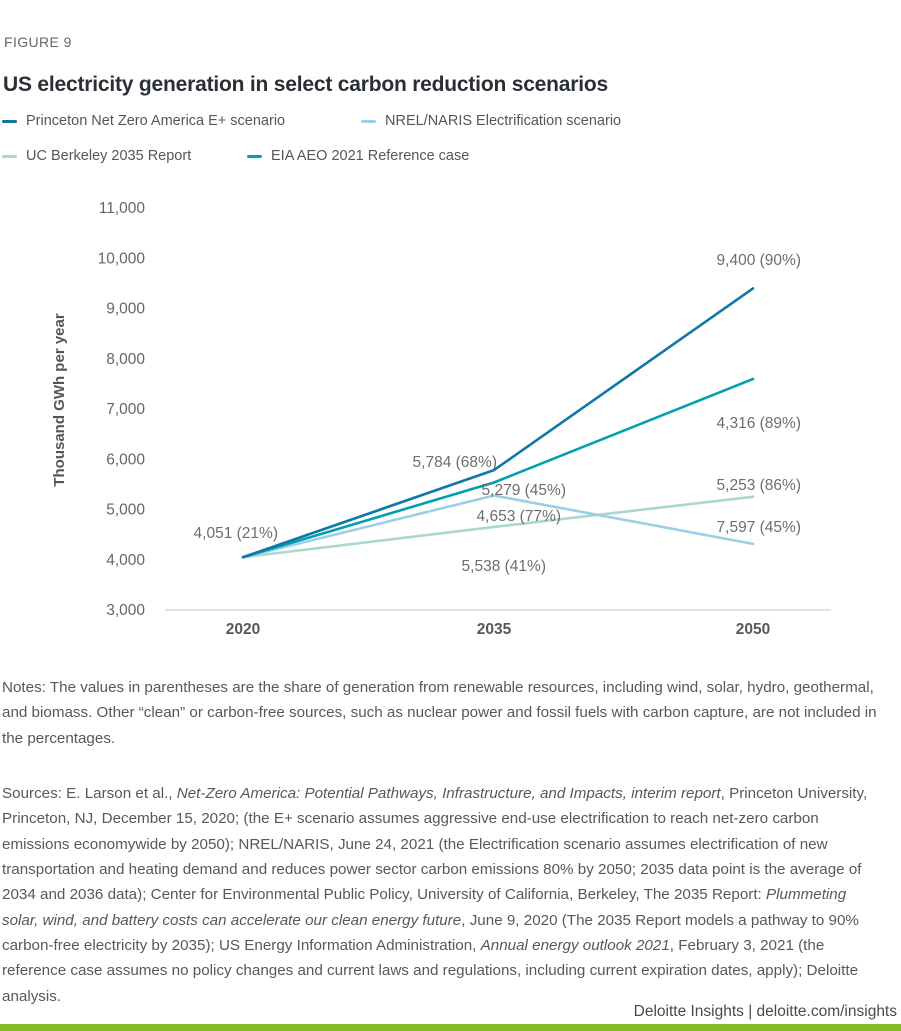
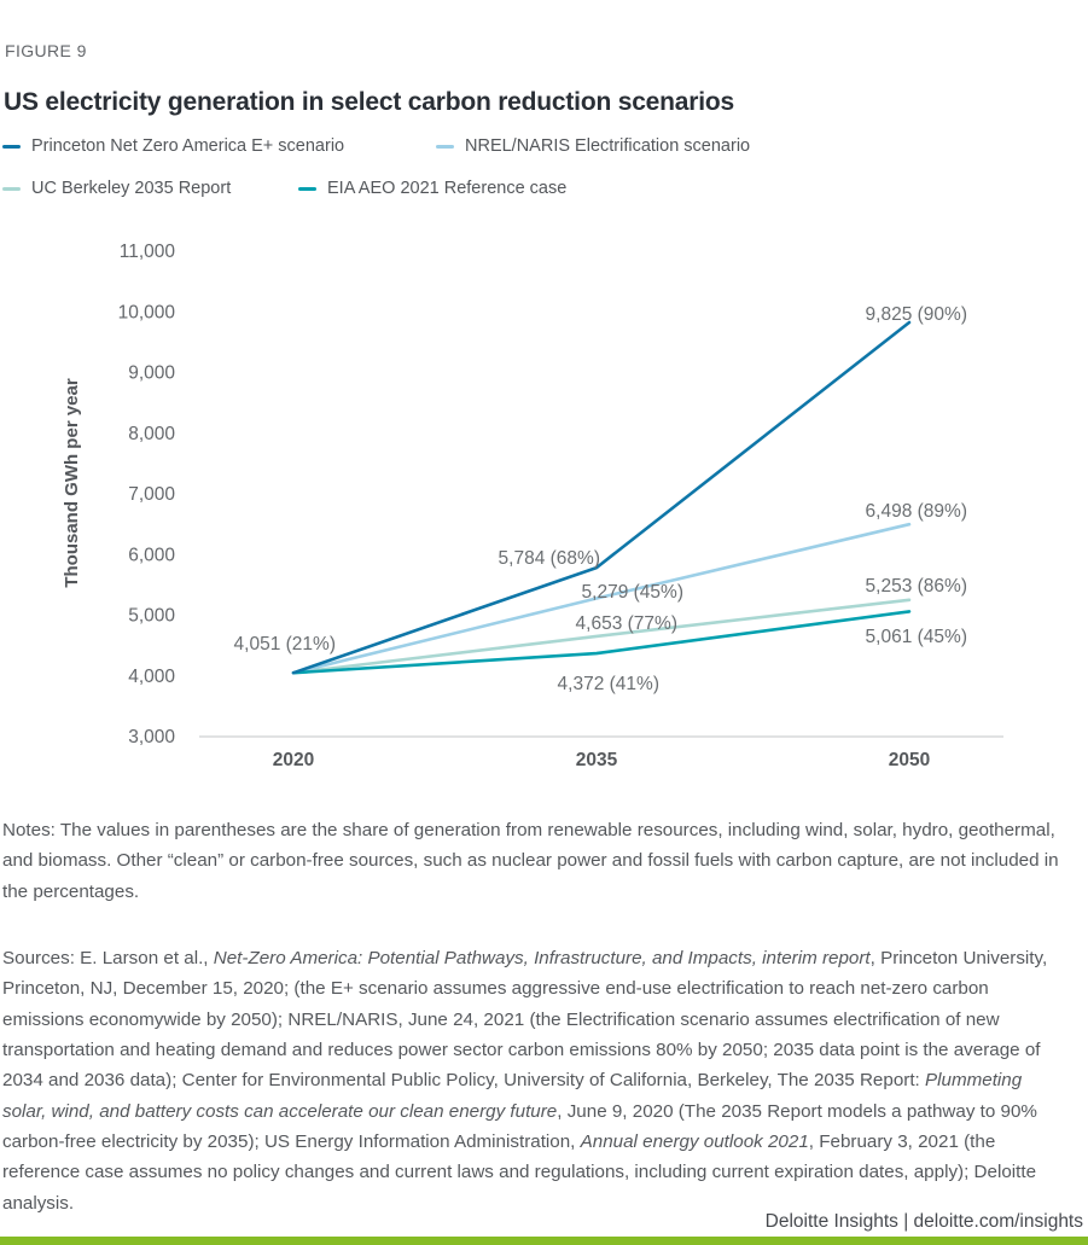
EIA AEO 2021 Reference case/2035: 5,538 -> 4,372
Princeton Net Zero America E+ scenario/2050: 9,400 -> 9,825
NREL/NARIS Electrification scenario/2050: 4,316 -> 6,498
EIA AEO 2021 Reference case/2050: 7,597 -> 5,061
